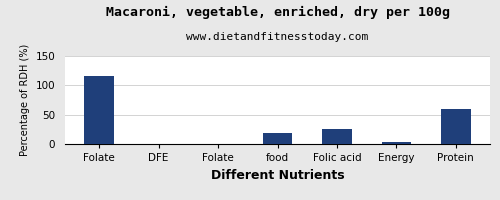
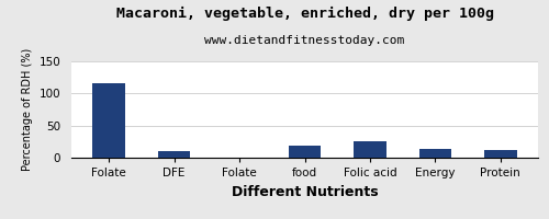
DFE: 0 -> 10
Energy: 3 -> 14
Protein: 59 -> 12
